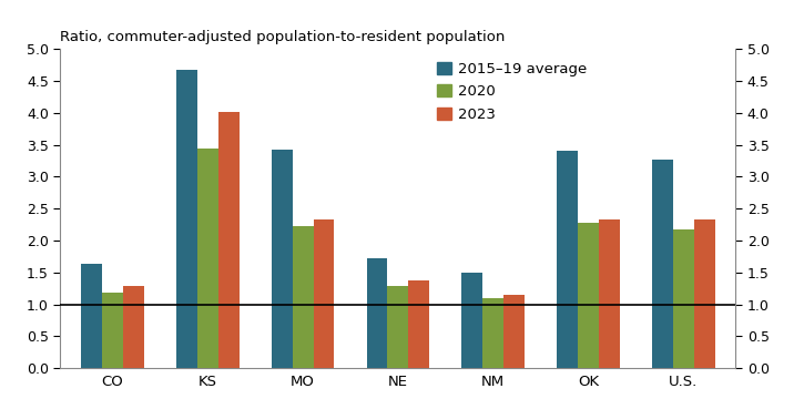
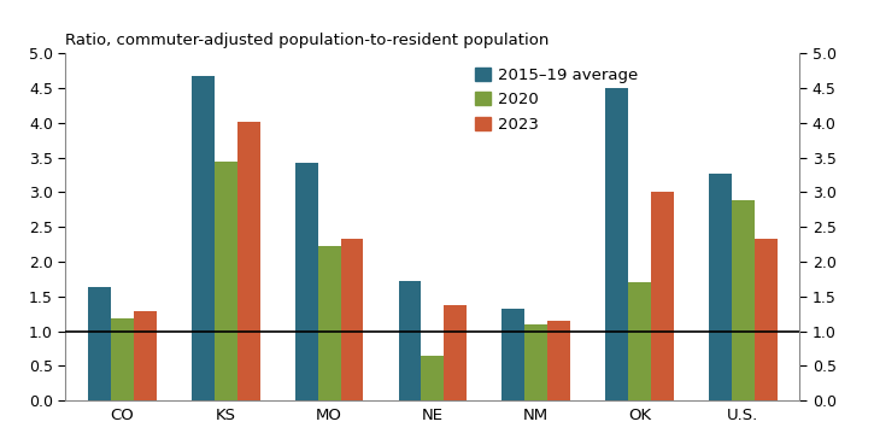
2020/NE: 1.28 -> 0.64
2015–19 average/NM: 1.50 -> 1.32
2015–19 average/OK: 3.40 -> 4.50
2020/OK: 2.28 -> 1.70
2023/OK: 2.33 -> 3.00
2020/U.S.: 2.17 -> 2.88
